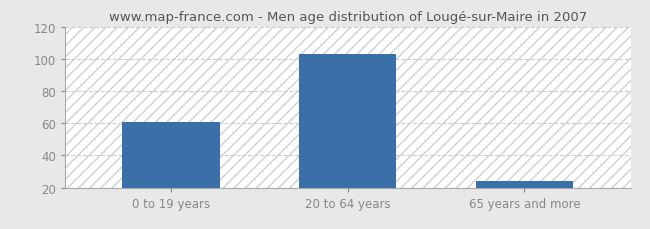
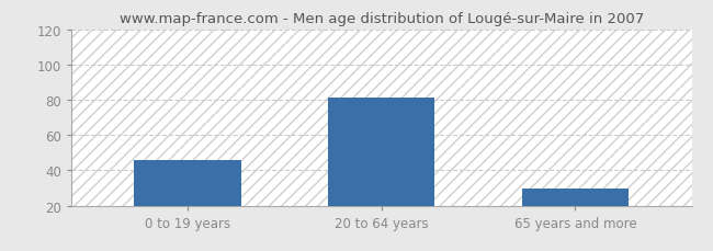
0 to 19 years: 61 -> 46
20 to 64 years: 103 -> 81
65 years and more: 24 -> 30
